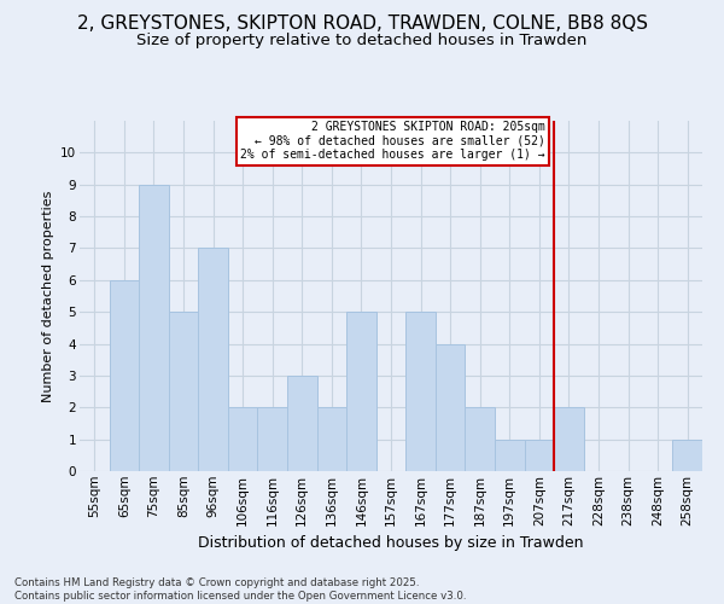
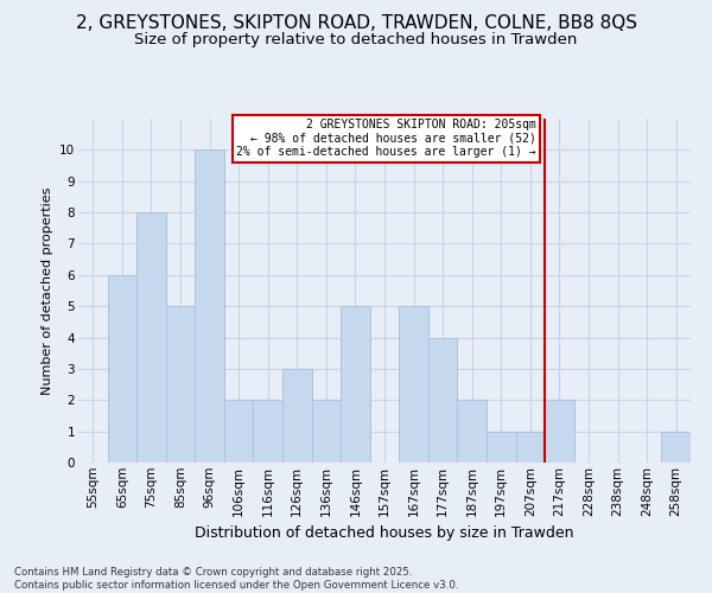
75sqm: 9 -> 8
96sqm: 7 -> 10
